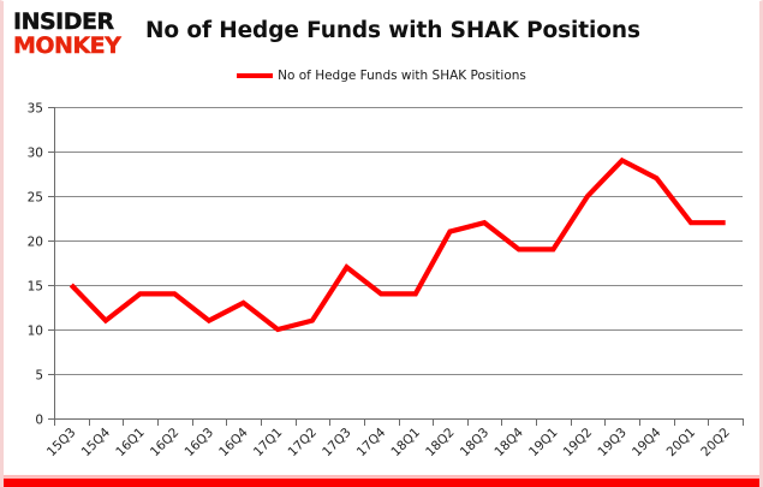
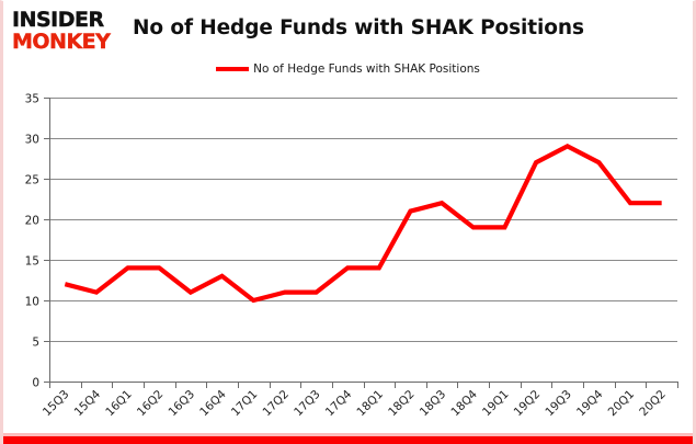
15Q3: 15 -> 12
17Q3: 17 -> 11
19Q2: 25 -> 27
